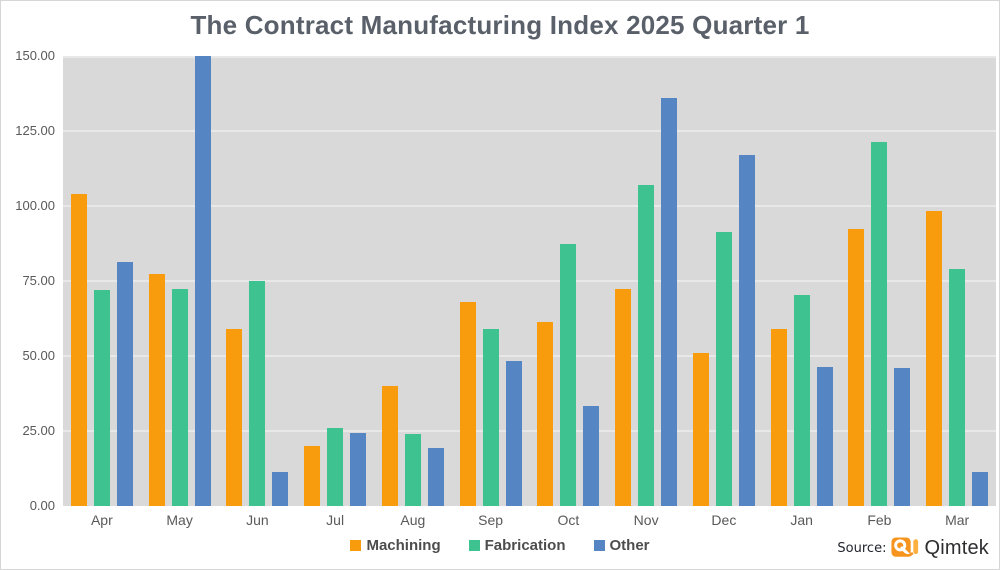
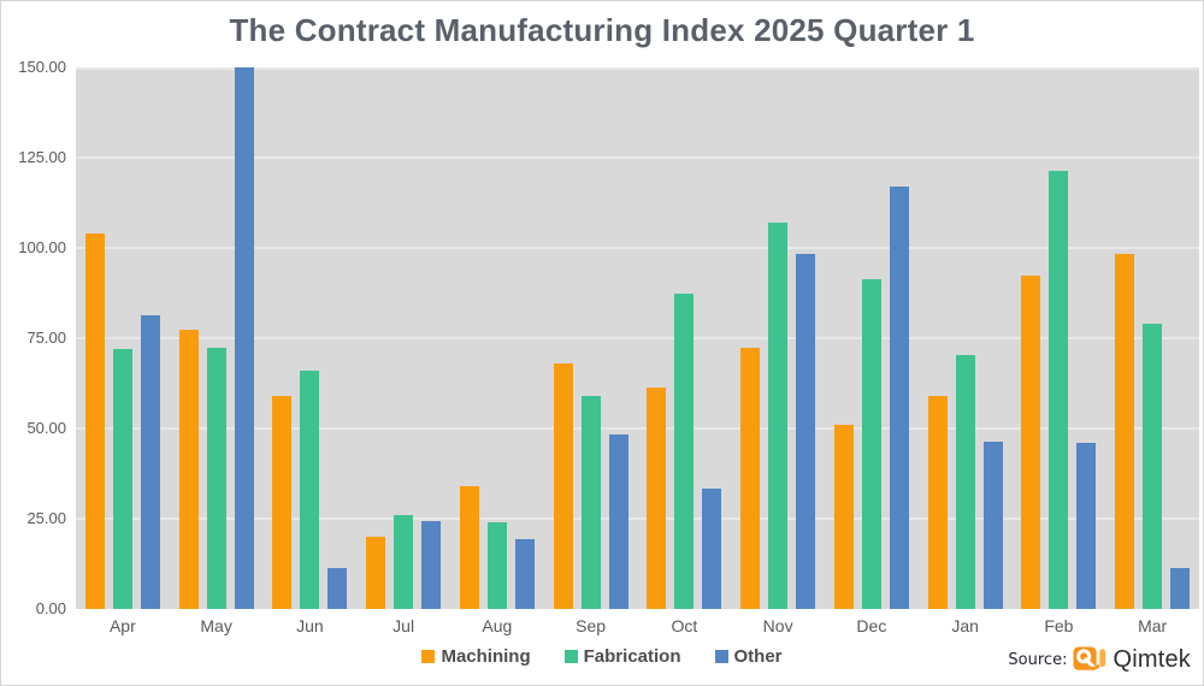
Fabrication/Jun: 75 -> 66
Machining/Aug: 40 -> 34
Other/Nov: 136 -> 98
